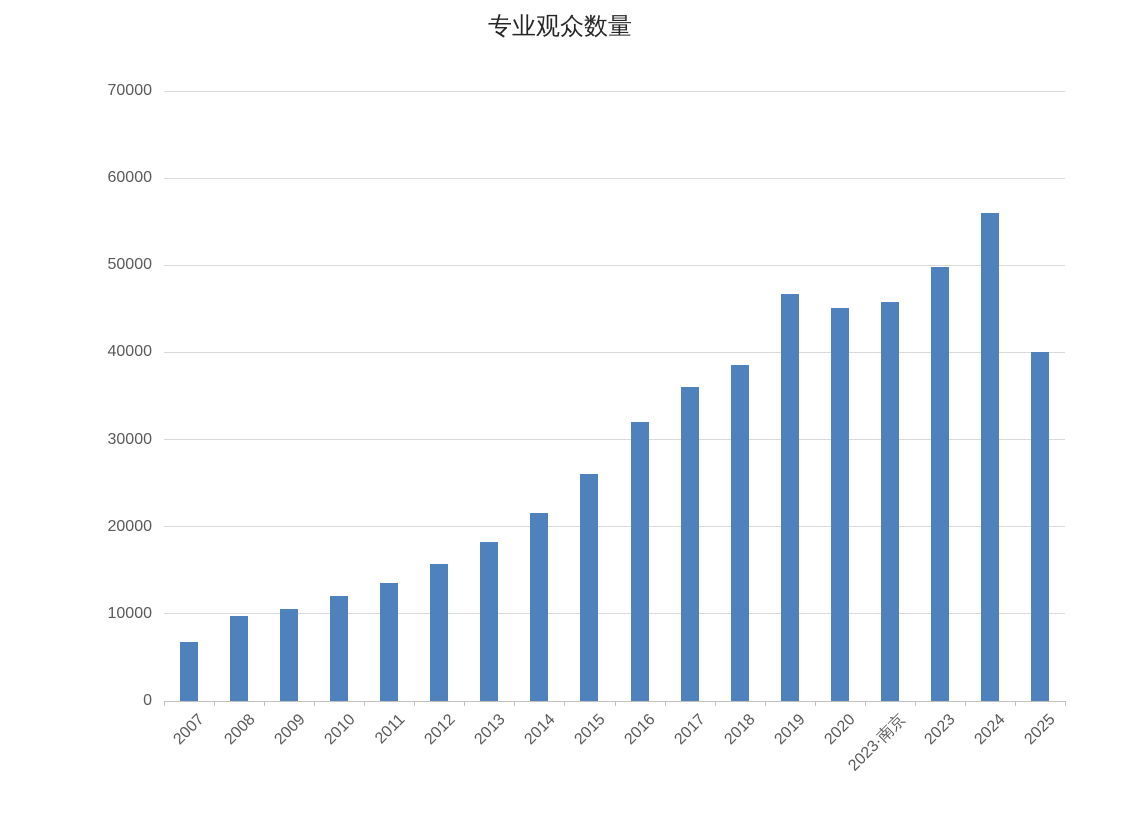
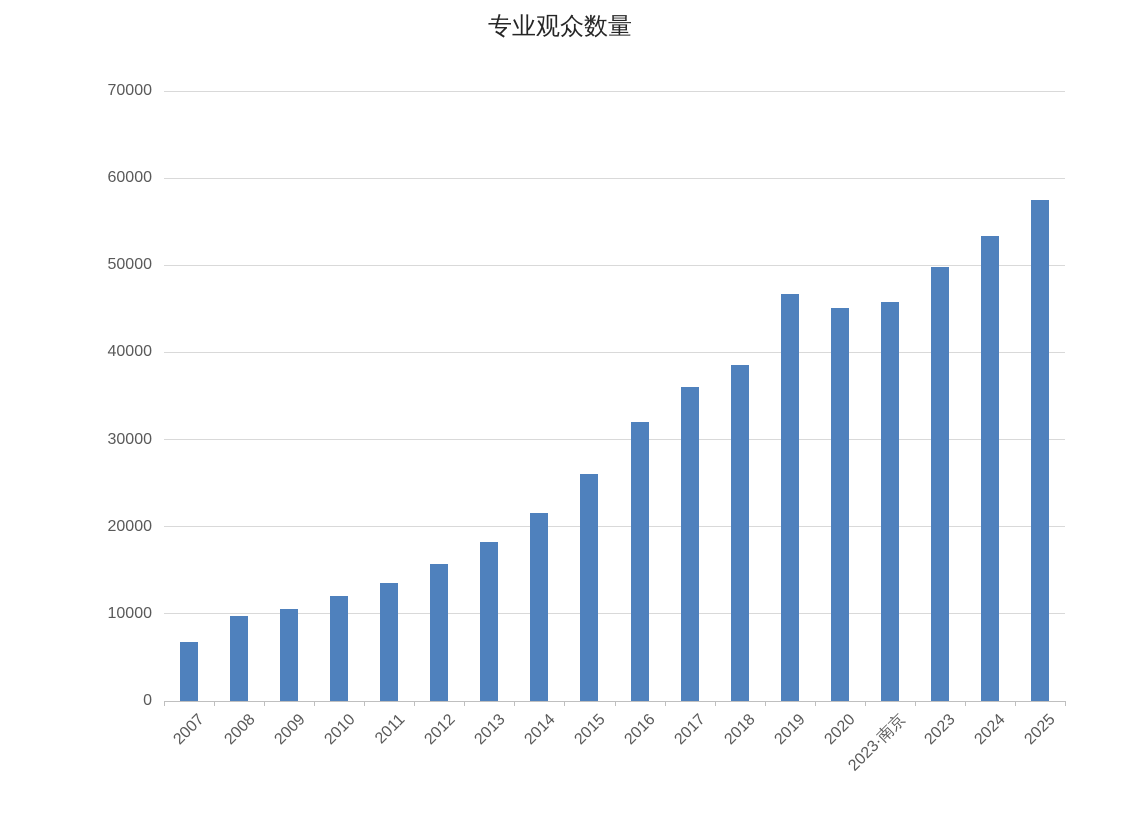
2024: 56000 -> 53000
2025: 40000 -> 58000
